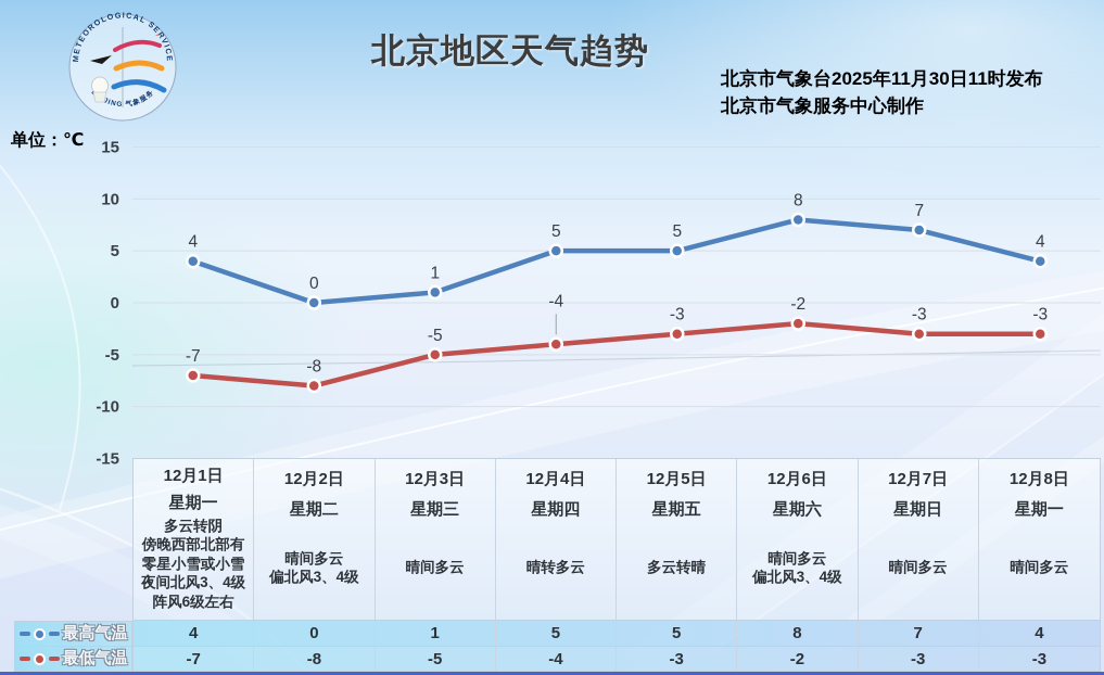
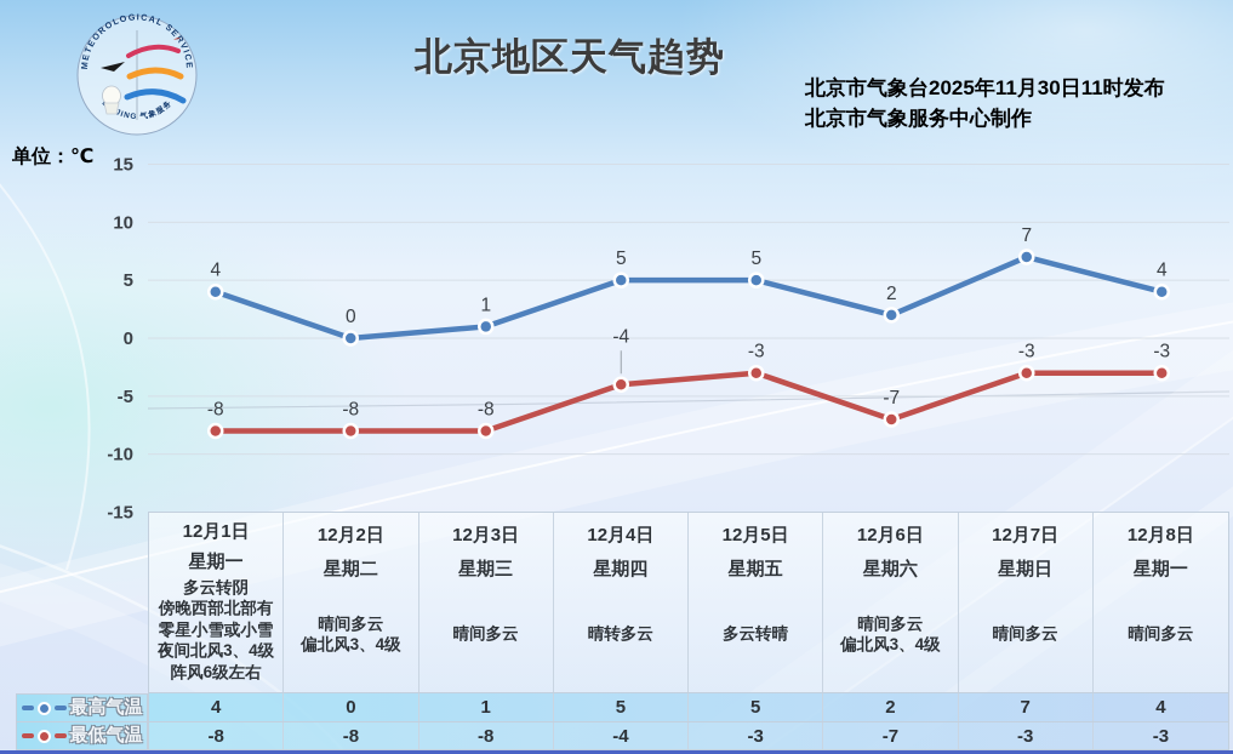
最低气温/12月1日: -7 -> -8
最低气温/12月3日: -5 -> -8
最高气温/12月6日: 8 -> 2
最低气温/12月6日: -2 -> -7
